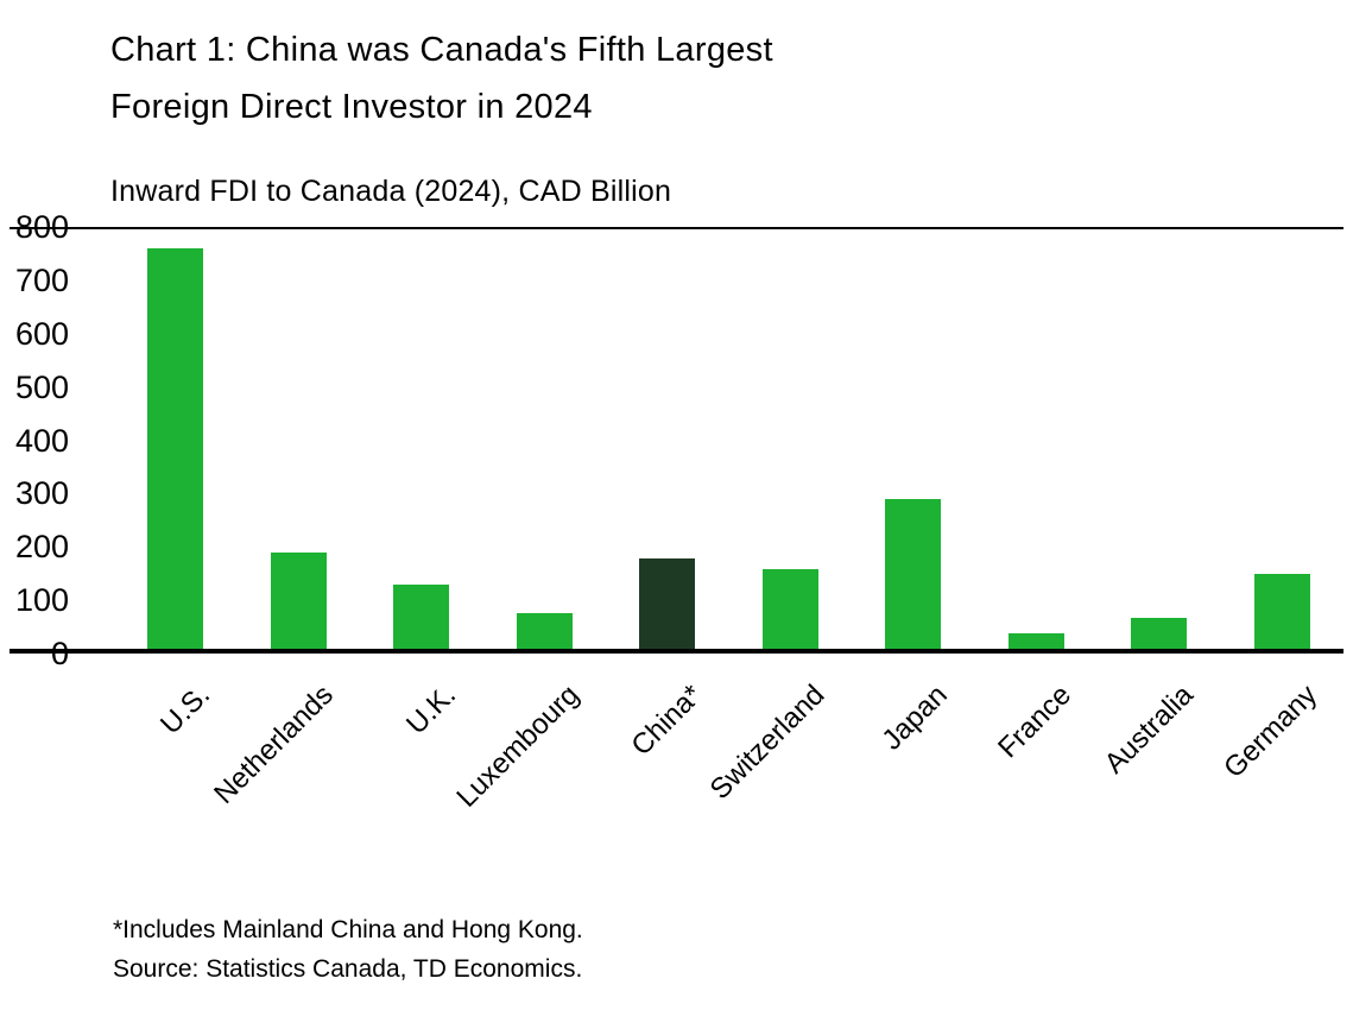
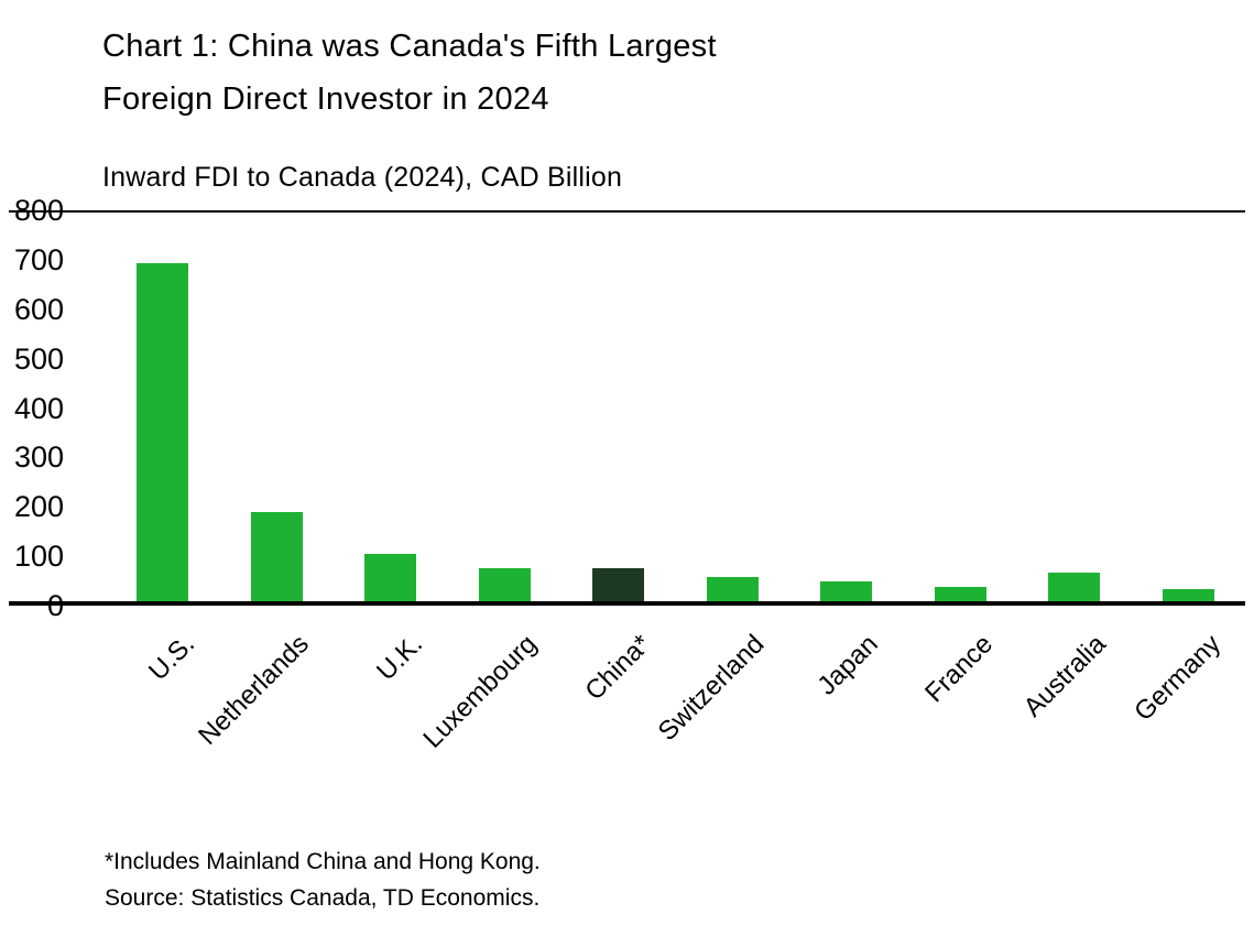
U.S.: 750 -> 680
U.K.: 120 -> 100
China*: 170 -> 70
Switzerland: 150 -> 50
Japan: 280 -> 40
Germany: 140 -> 20
